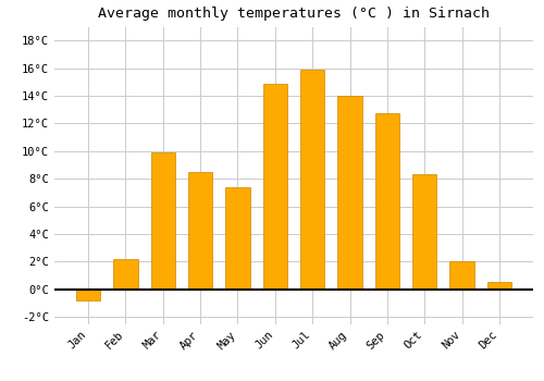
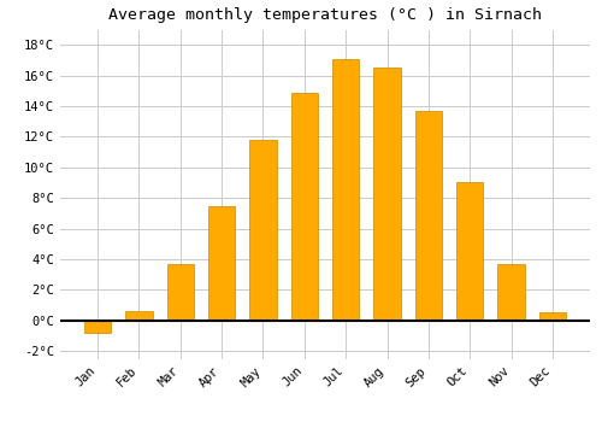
Feb: 2.2°C -> 0.6°C
Mar: 9.9°C -> 3.7°C
Apr: 8.5°C -> 7.5°C
May: 7.4°C -> 11.8°C
Jul: 15.9°C -> 17.1°C
Aug: 14.0°C -> 16.5°C
Sep: 12.7°C -> 13.7°C
Oct: 8.3°C -> 9.0°C
Nov: 2.0°C -> 3.7°C
